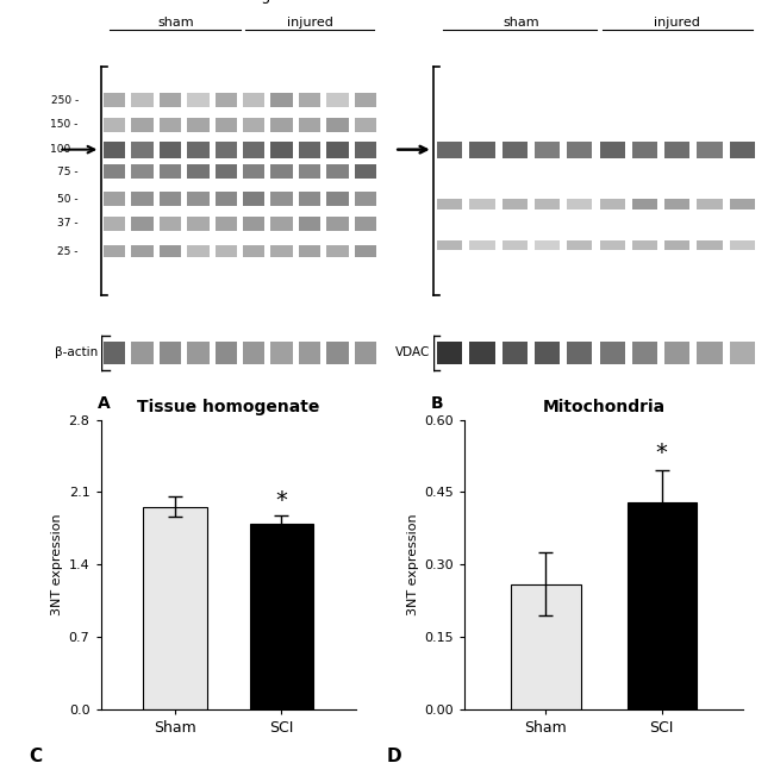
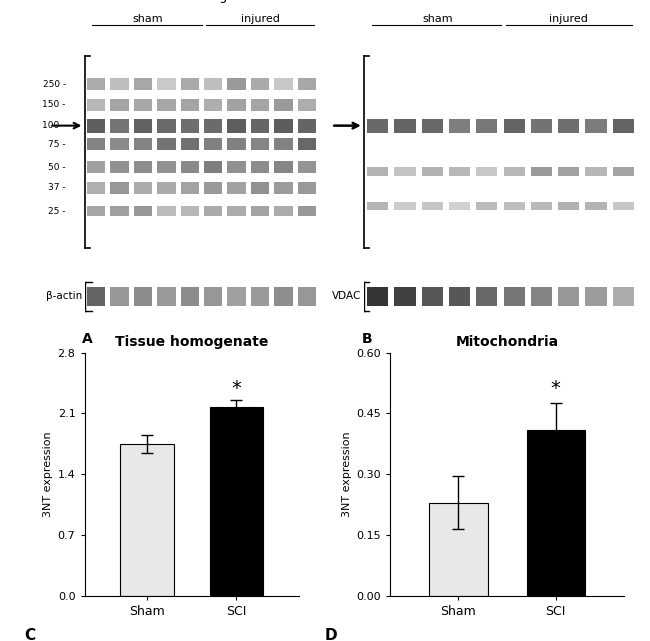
Tissue homogenate/Sham: 1.96 -> 1.75
Tissue homogenate/SCI: 1.80 -> 2.17
Mitochondria/Sham: 0.26 -> 0.23
Mitochondria/SCI: 0.43 -> 0.41
